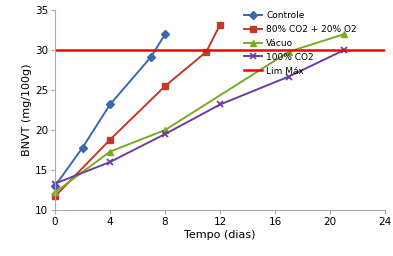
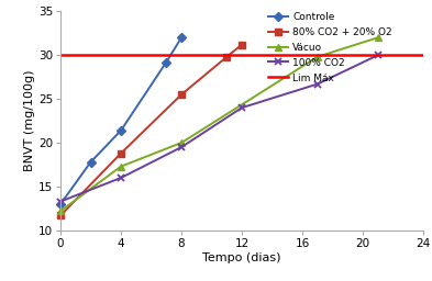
Controle/4: 23.2 -> 21.4
80% CO2 + 20% O2/12: 33.2 -> 31.2
100% CO2/12: 23.2 -> 24.0
